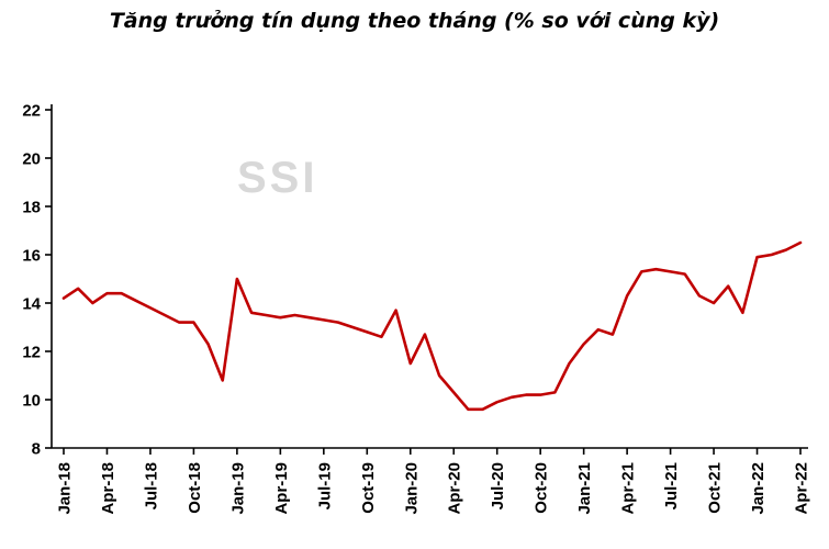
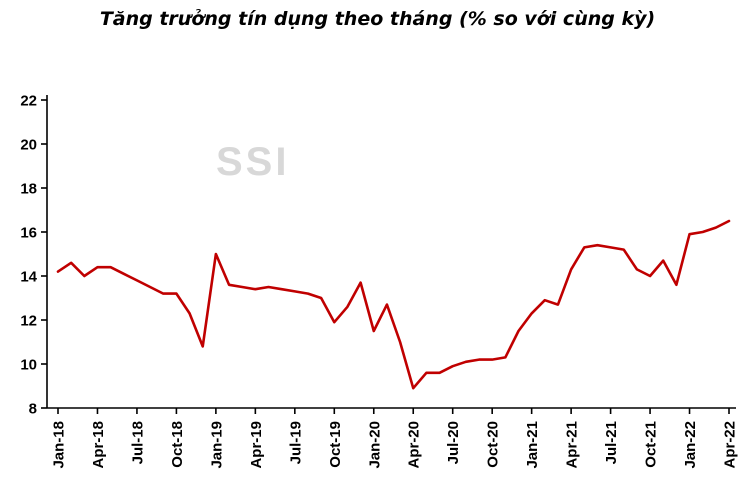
Oct-19: 12.8 -> 11.9
Apr-20: 10.3 -> 8.9
